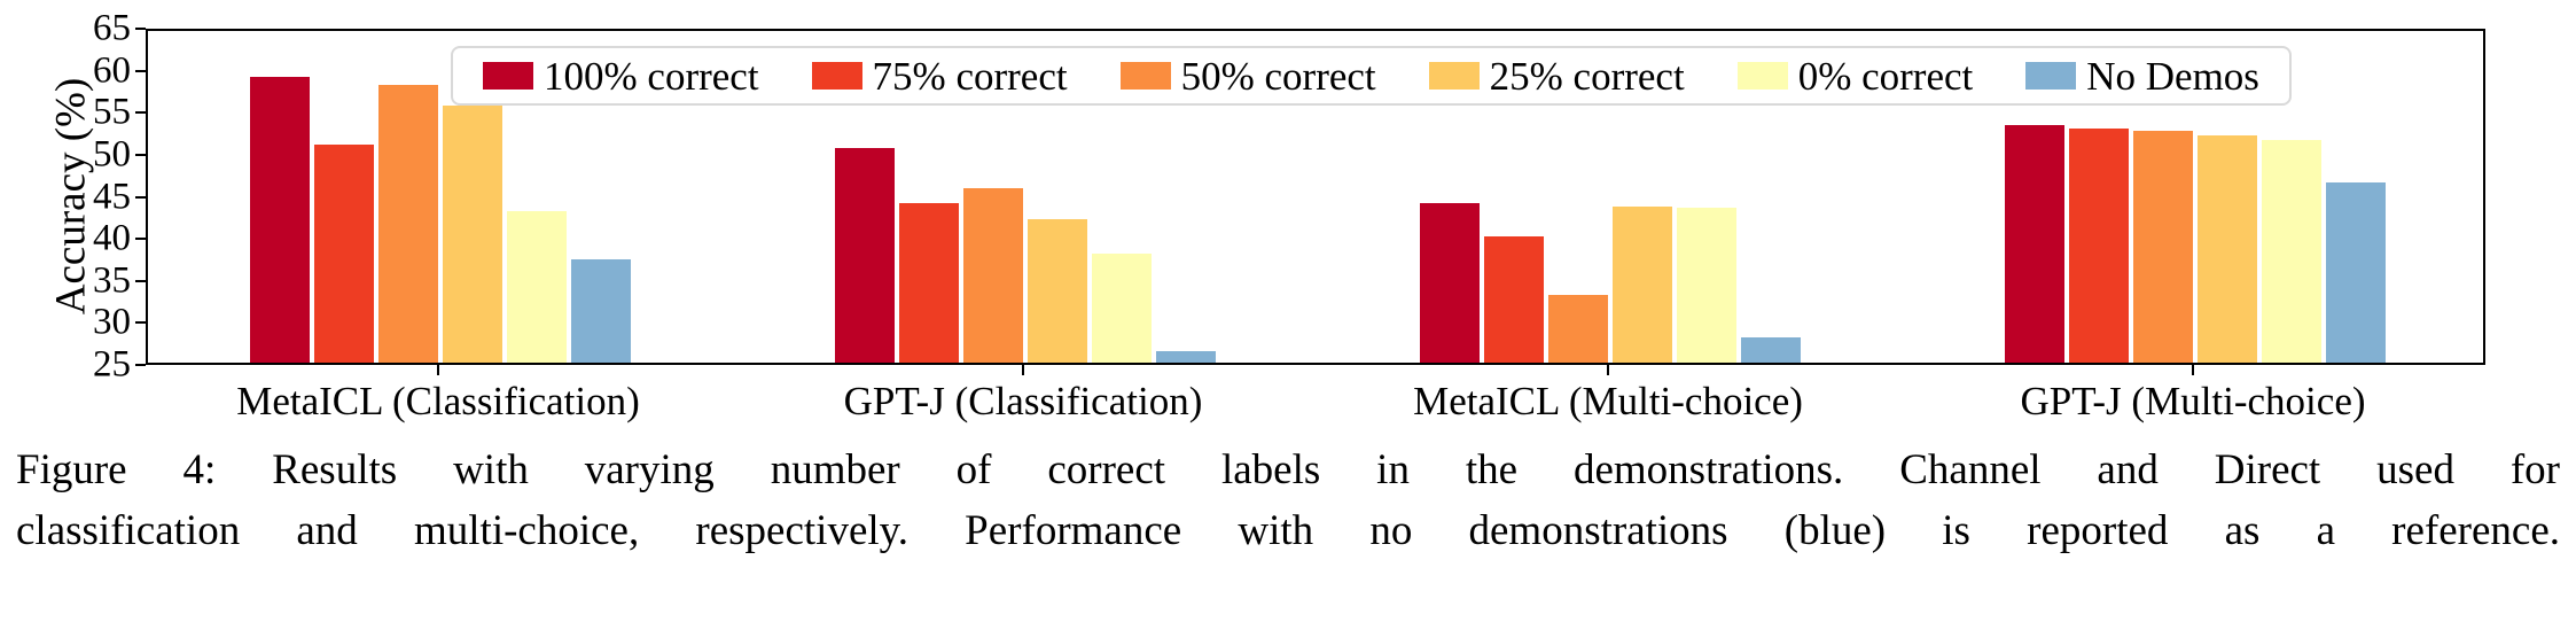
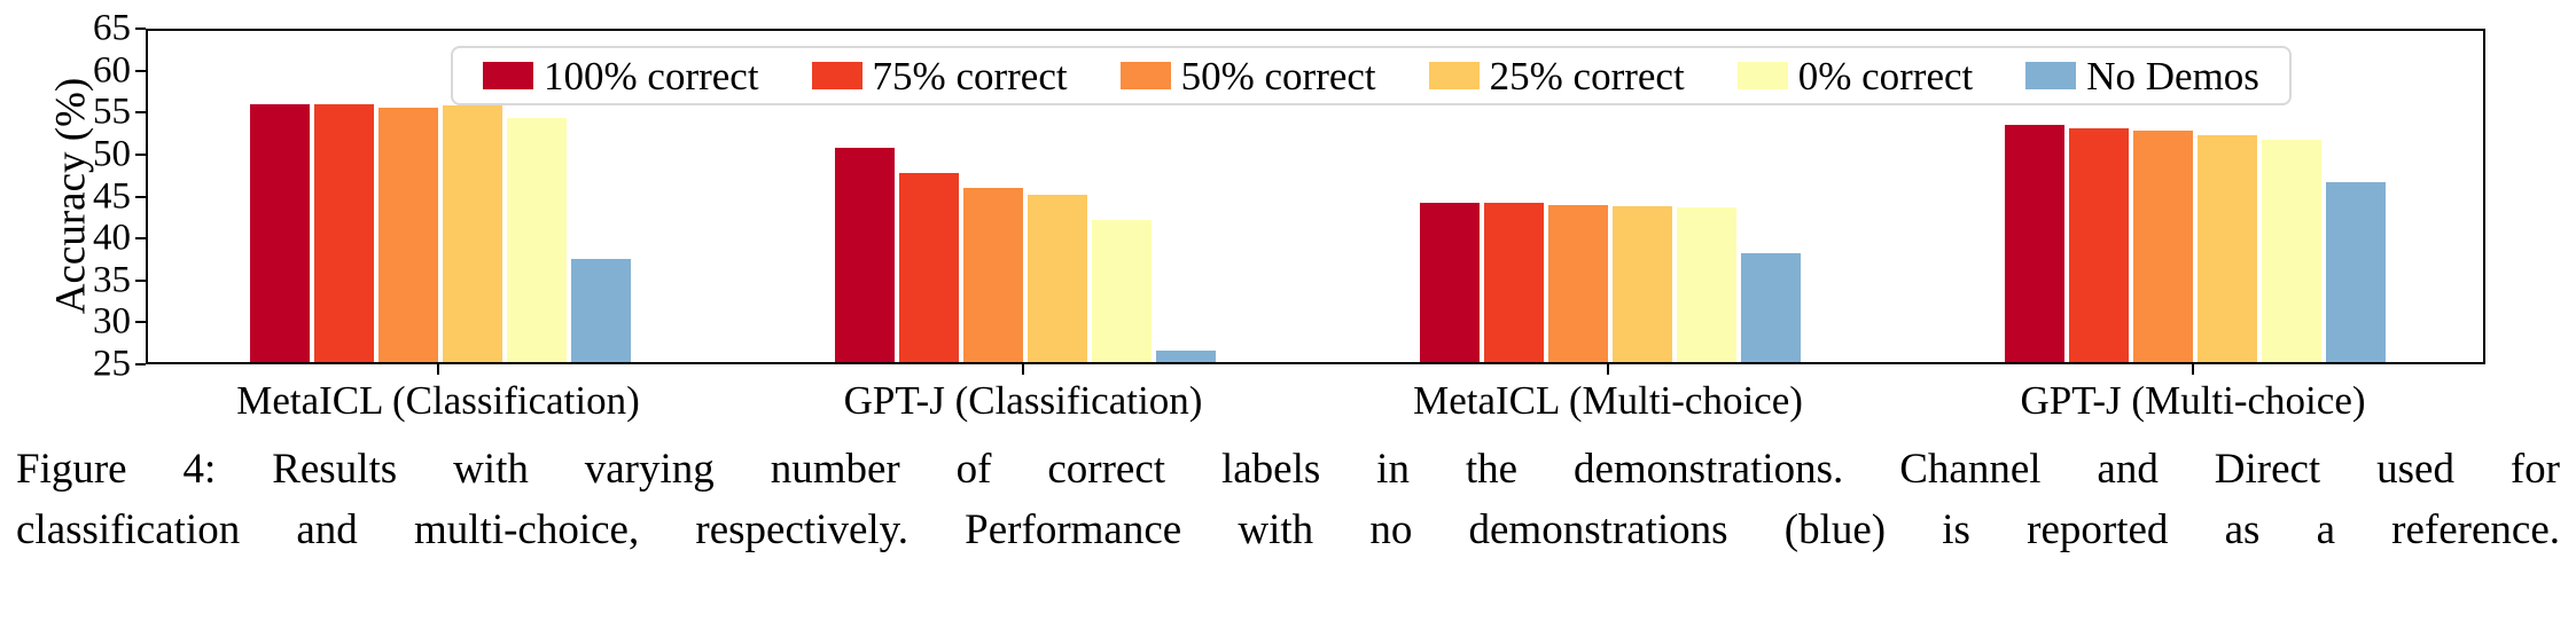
100% correct/MetaICL (Classification): 59 -> 56
75% correct/MetaICL (Classification): 51 -> 56
50% correct/MetaICL (Classification): 58 -> 55
0% correct/MetaICL (Classification): 43 -> 54
75% correct/GPT-J (Classification): 44 -> 48
25% correct/GPT-J (Classification): 42 -> 45
0% correct/GPT-J (Classification): 38 -> 42
75% correct/MetaICL (Multi-choice): 40 -> 44
50% correct/MetaICL (Multi-choice): 33 -> 44
No Demos/MetaICL (Multi-choice): 28 -> 38
